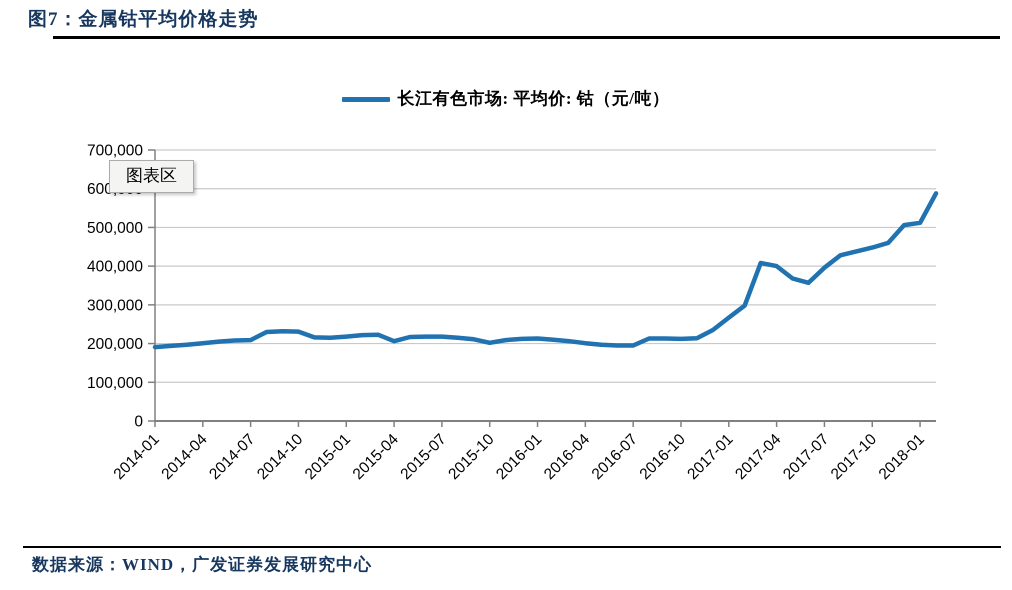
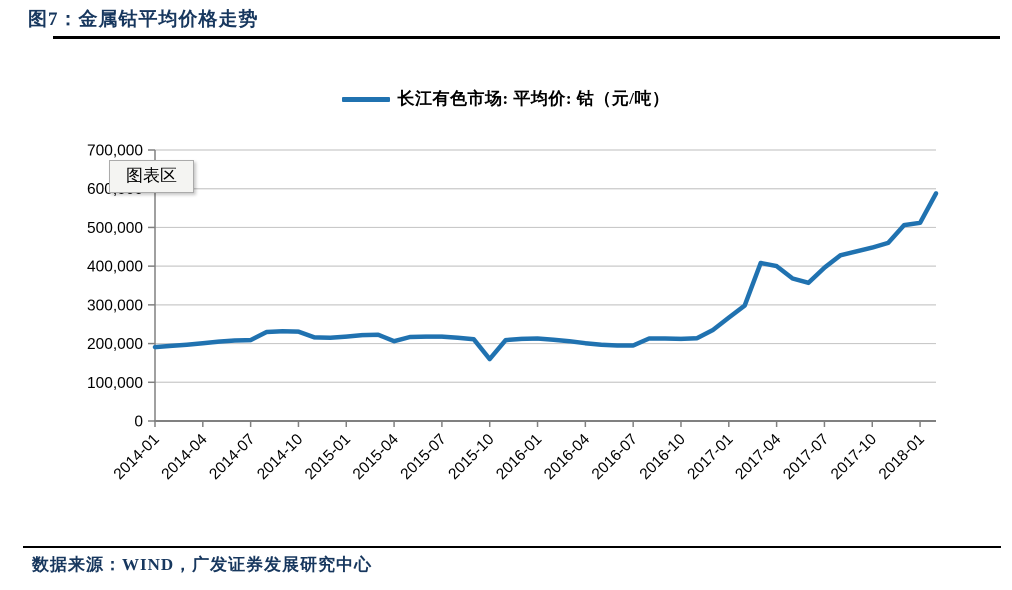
2015-10: 200000 -> 160000
